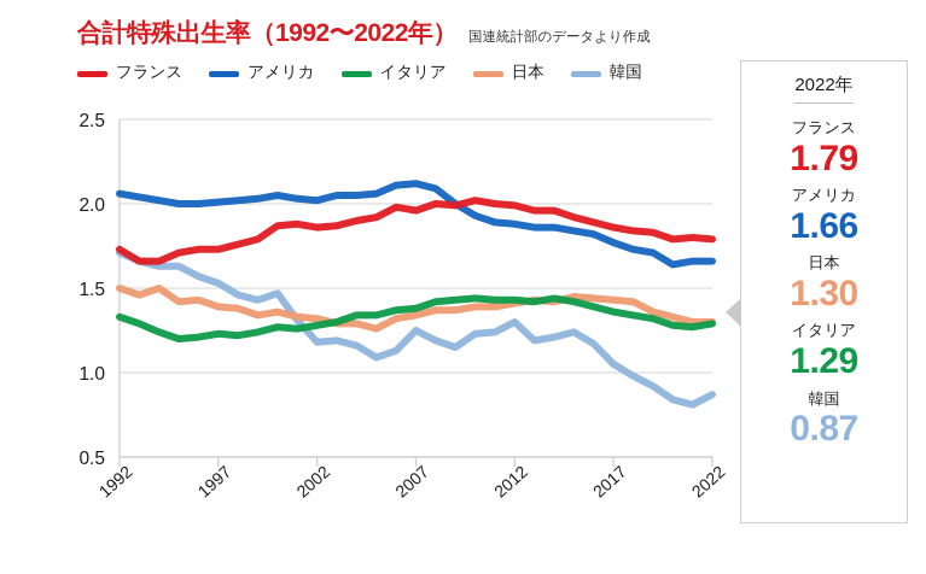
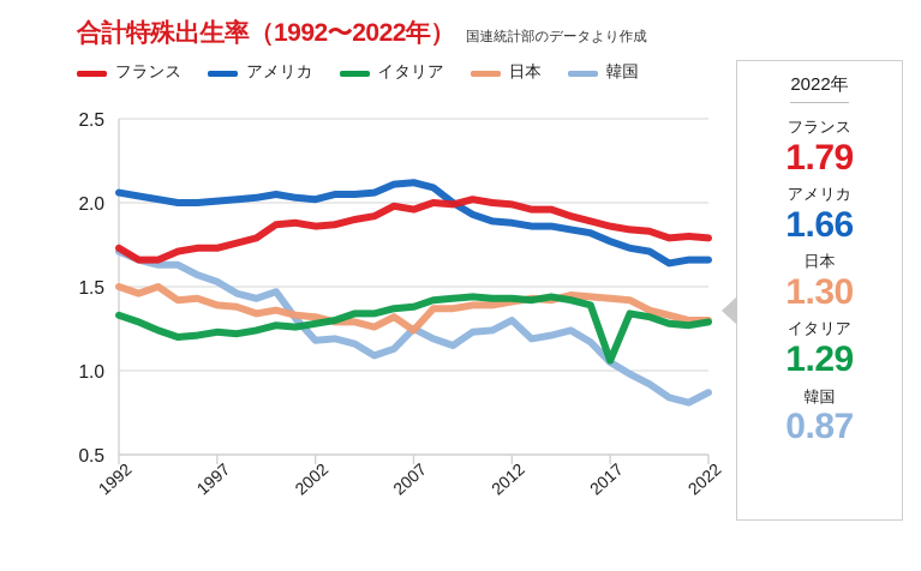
日本/2007: 1.34 -> 1.24
イタリア/2017: 1.36 -> 1.06
